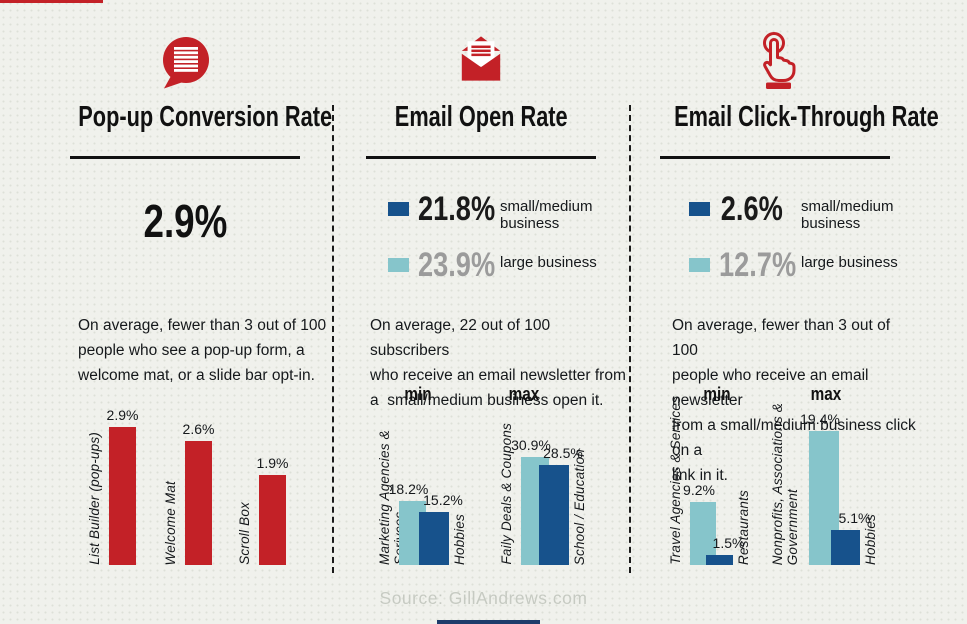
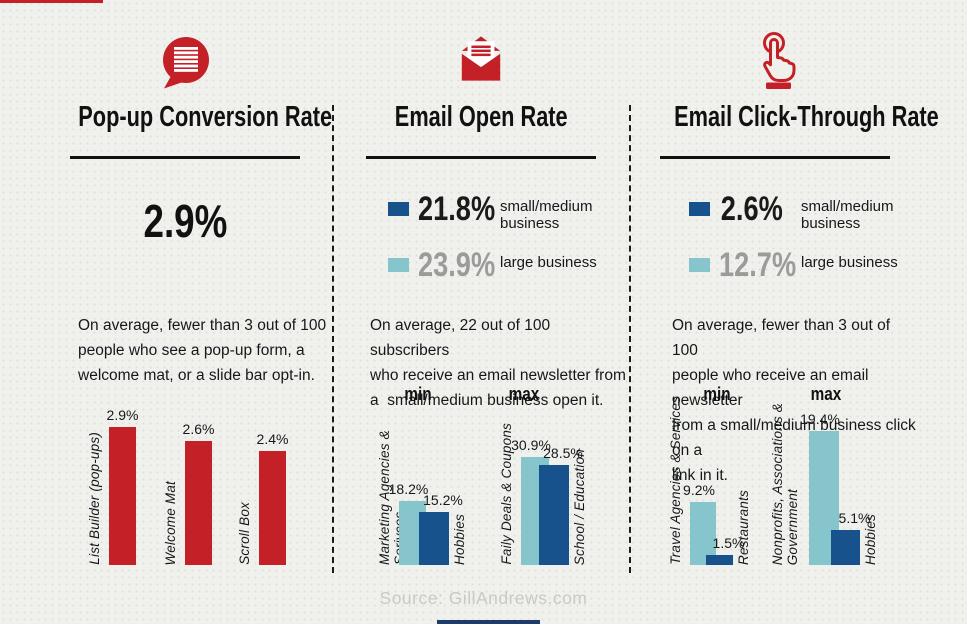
Pop-up Conversion Rate/Scroll Box: 1.9% -> 2.4%
